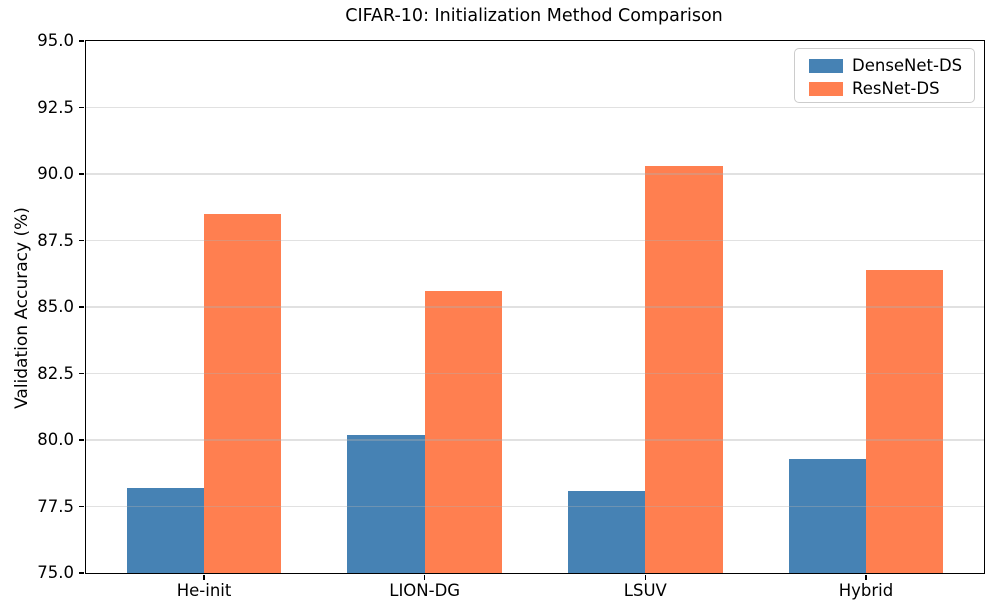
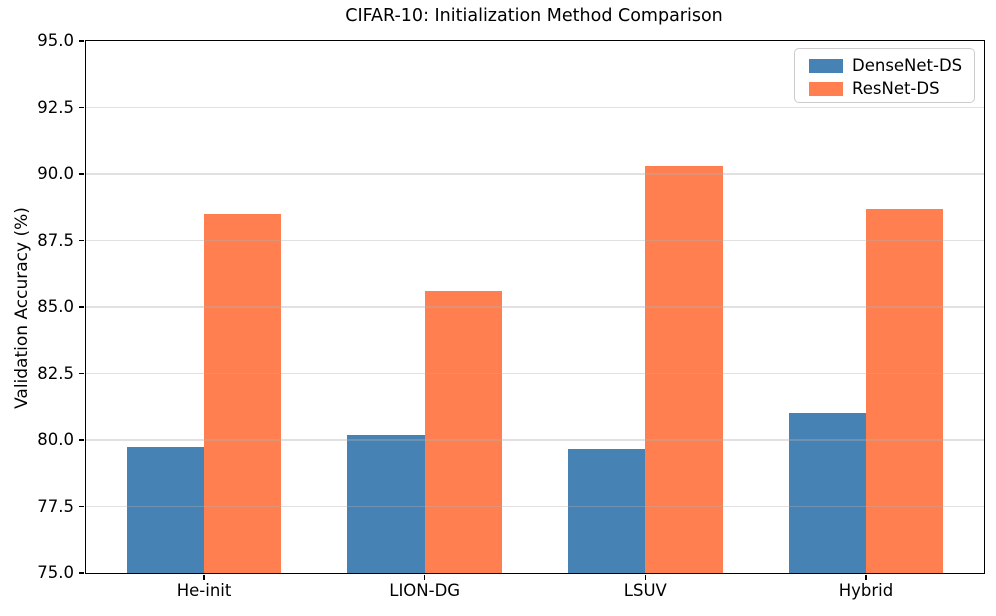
DenseNet-DS/He-init: 78.2 -> 79.8
DenseNet-DS/LSUV: 78.1 -> 79.7
DenseNet-DS/Hybrid: 79.3 -> 81.0
ResNet-DS/Hybrid: 86.4 -> 88.7
